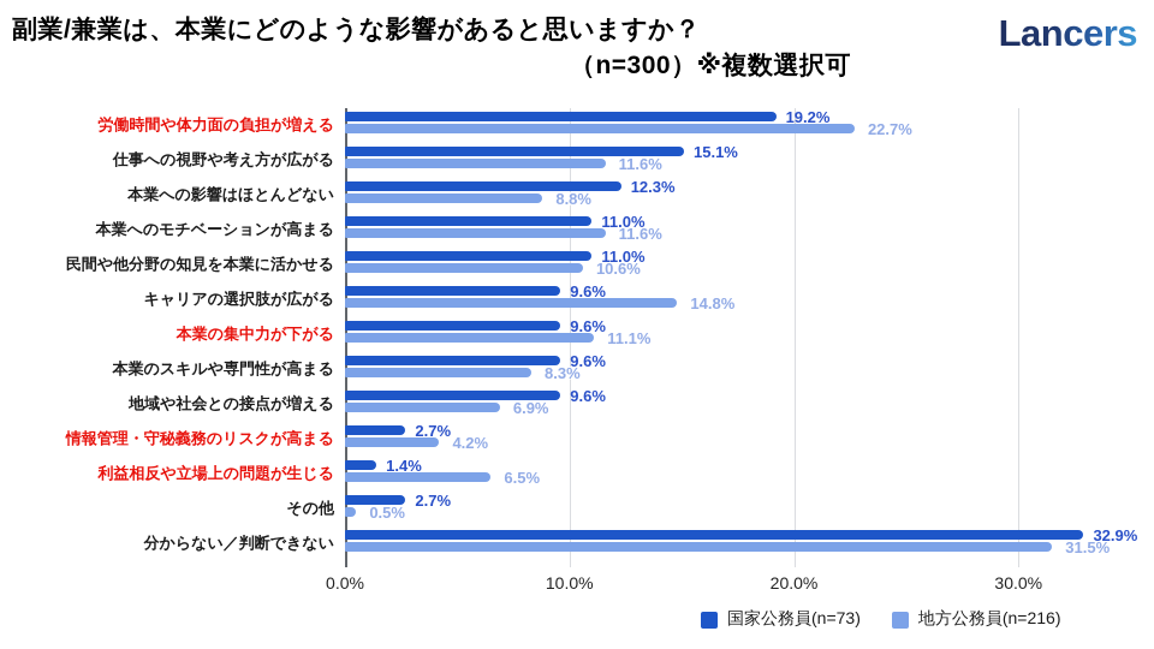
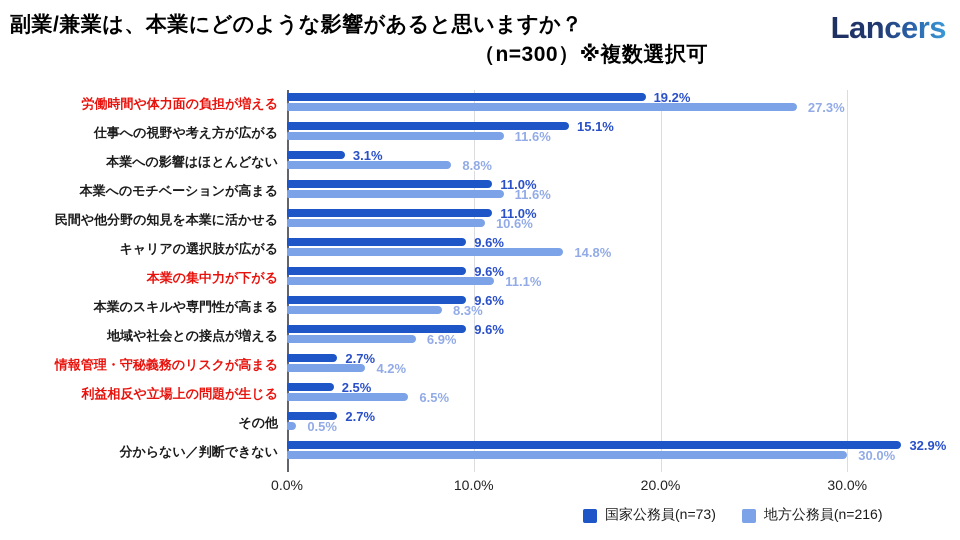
地方公務員(n=216)/労働時間や体力面の負担が増える: 22.7% -> 27.3%
国家公務員(n=73)/本業への影響はほとんどない: 12.3% -> 3.1%
国家公務員(n=73)/利益相反や立場上の問題が生じる: 1.4% -> 2.5%
地方公務員(n=216)/分からない／判断できない: 31.5% -> 30.0%
